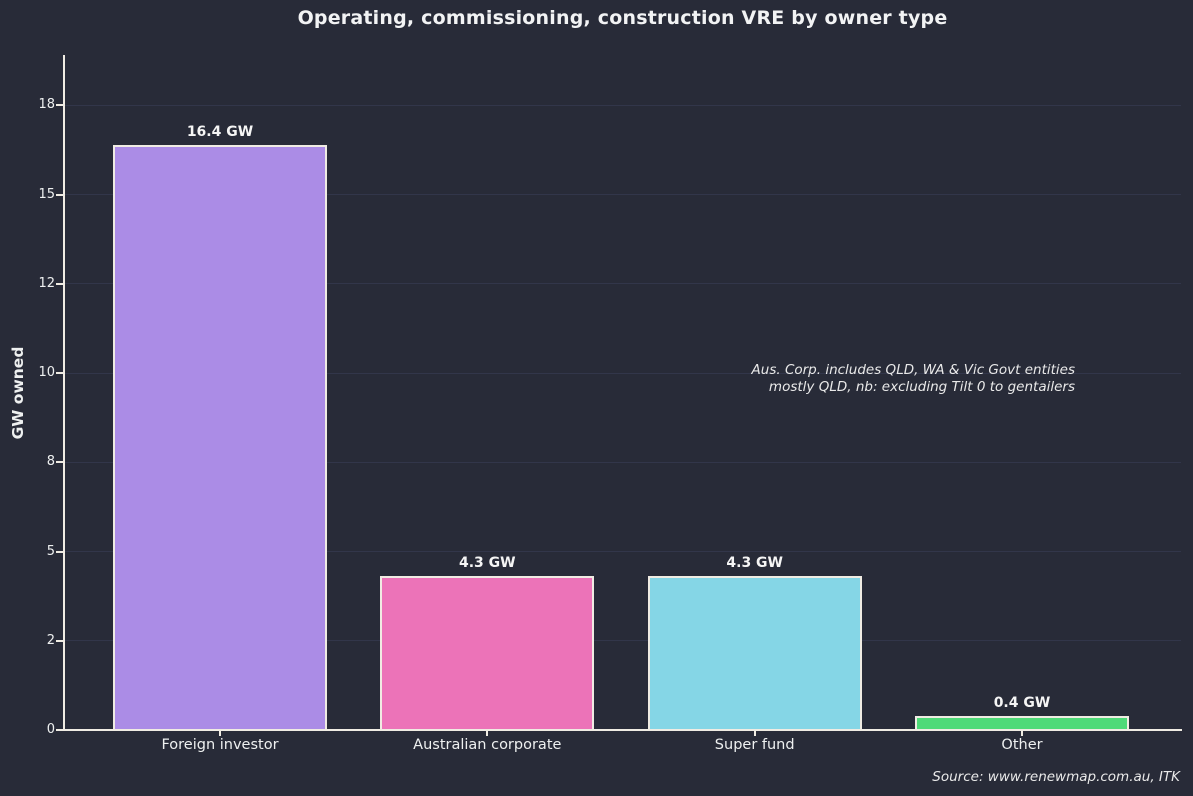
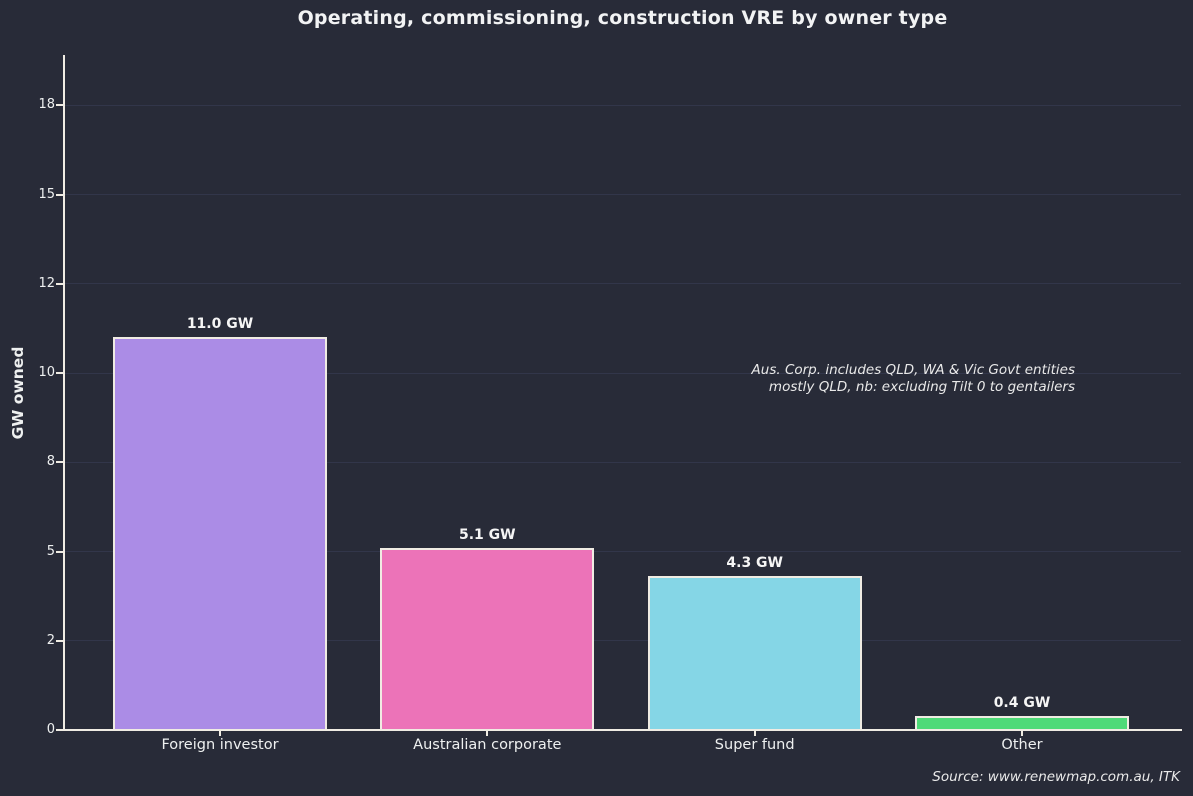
Foreign investor: 16.4 -> 11.0
Australian corporate: 4.3 -> 5.1
